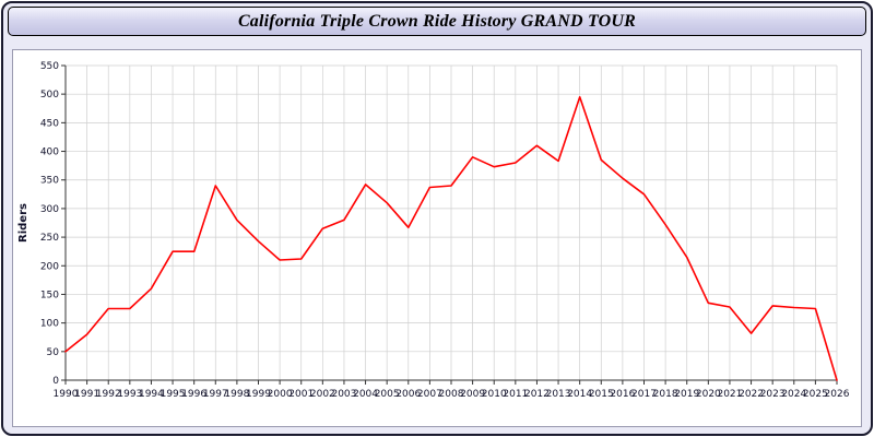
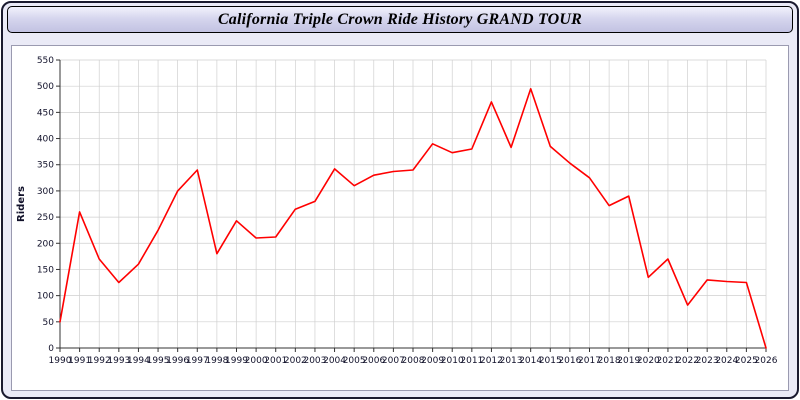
1991: 80 -> 260
1992: 120 -> 170
1996: 220 -> 300
1998: 280 -> 180
2006: 270 -> 330
2012: 410 -> 470
2019: 220 -> 290
2021: 130 -> 170
